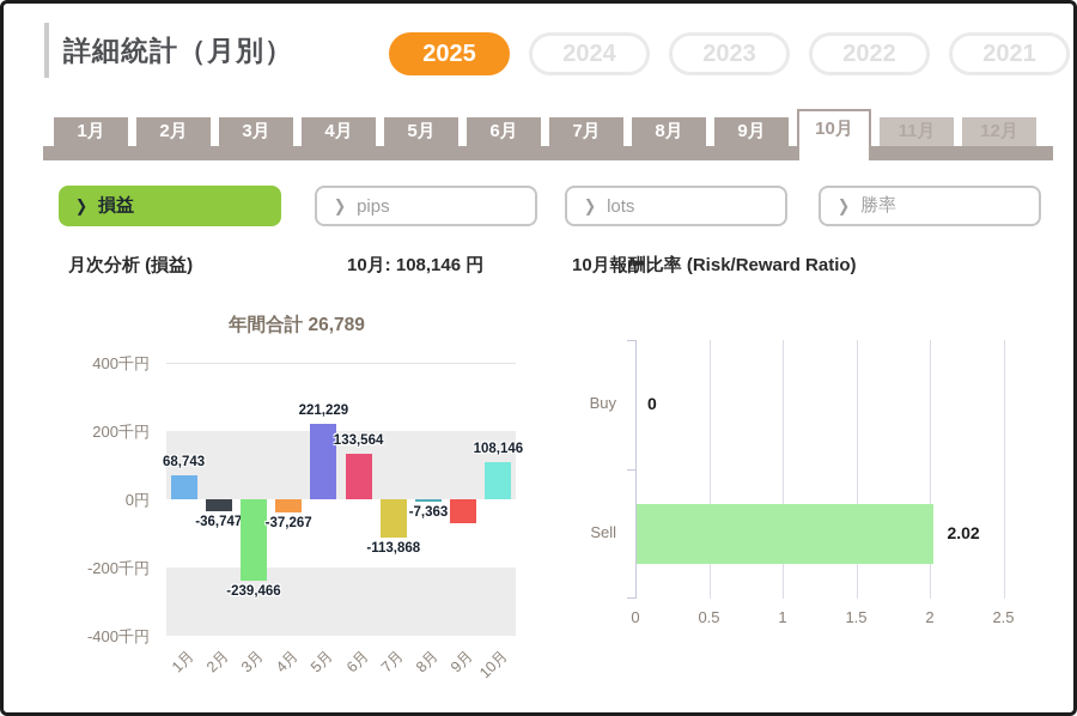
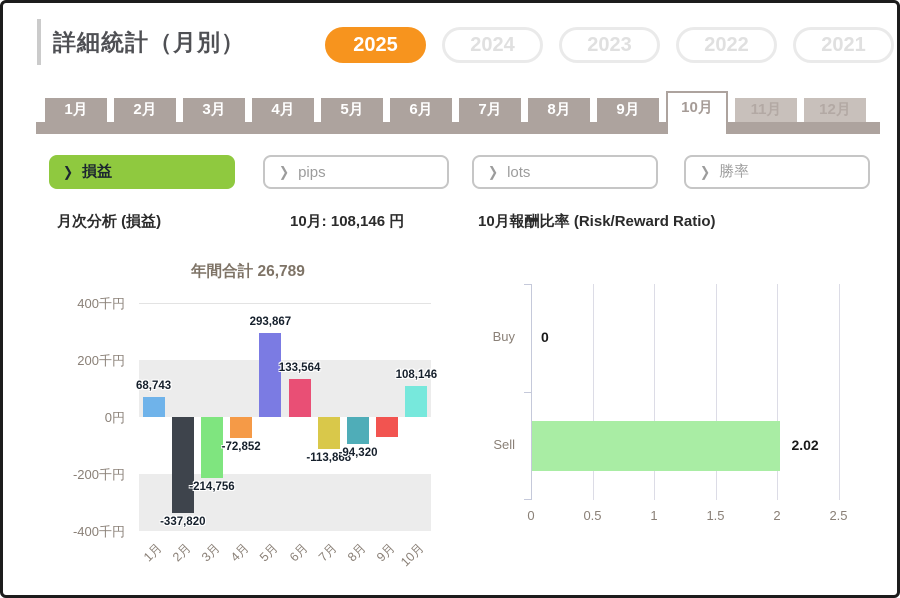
年間合計 26,789/2月: -36,747 -> -337,820
年間合計 26,789/3月: -239,466 -> -214,756
年間合計 26,789/4月: -37,267 -> -72,852
年間合計 26,789/5月: 221,229 -> 293,867
年間合計 26,789/8月: -7,363 -> -94,320
